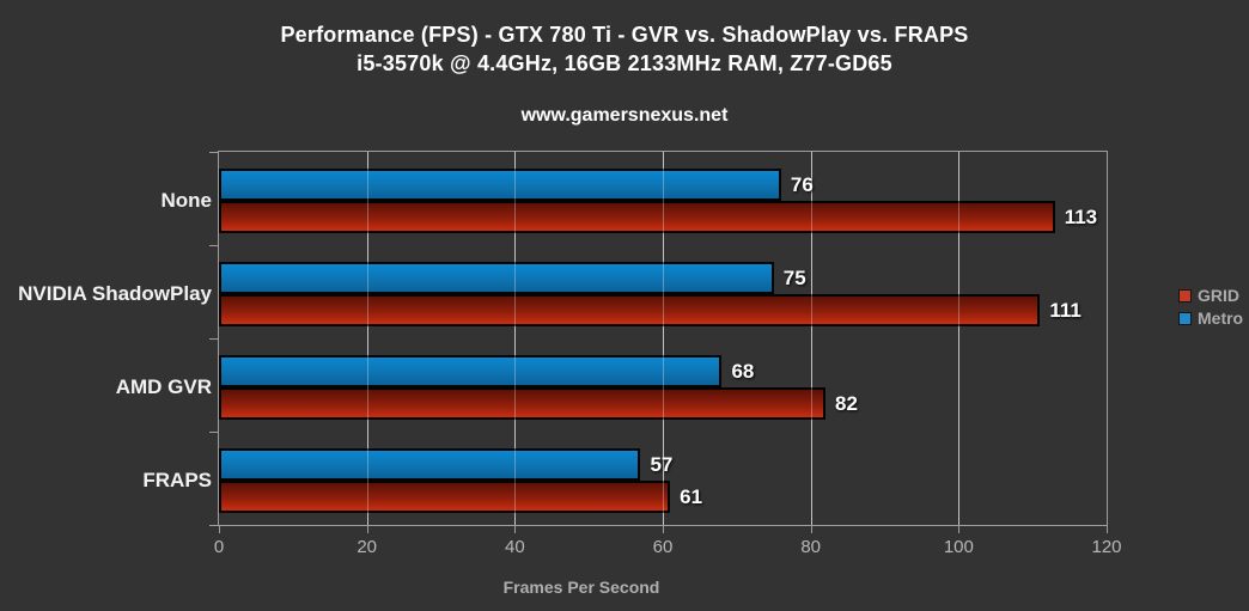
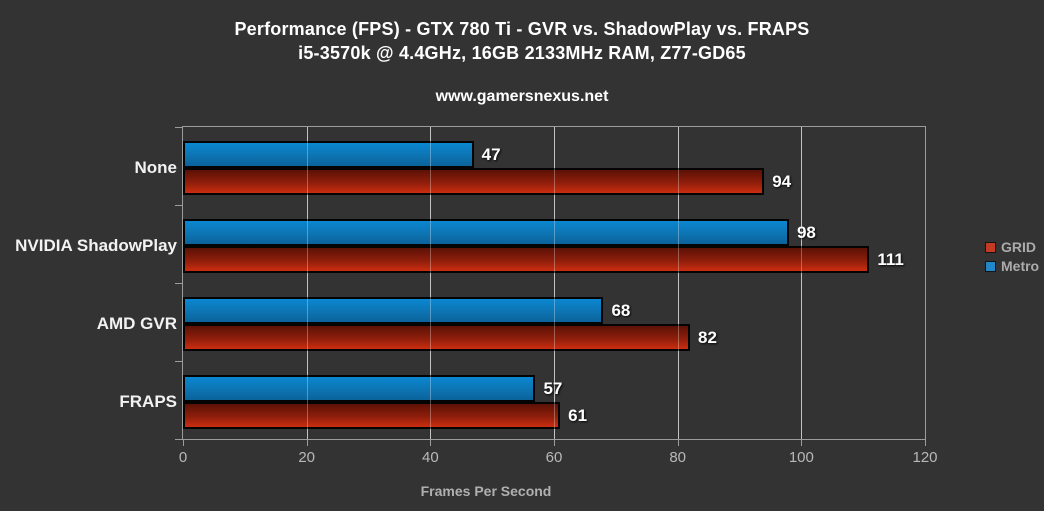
Metro/None: 76 -> 47
GRID/None: 113 -> 94
Metro/NVIDIA ShadowPlay: 75 -> 98
